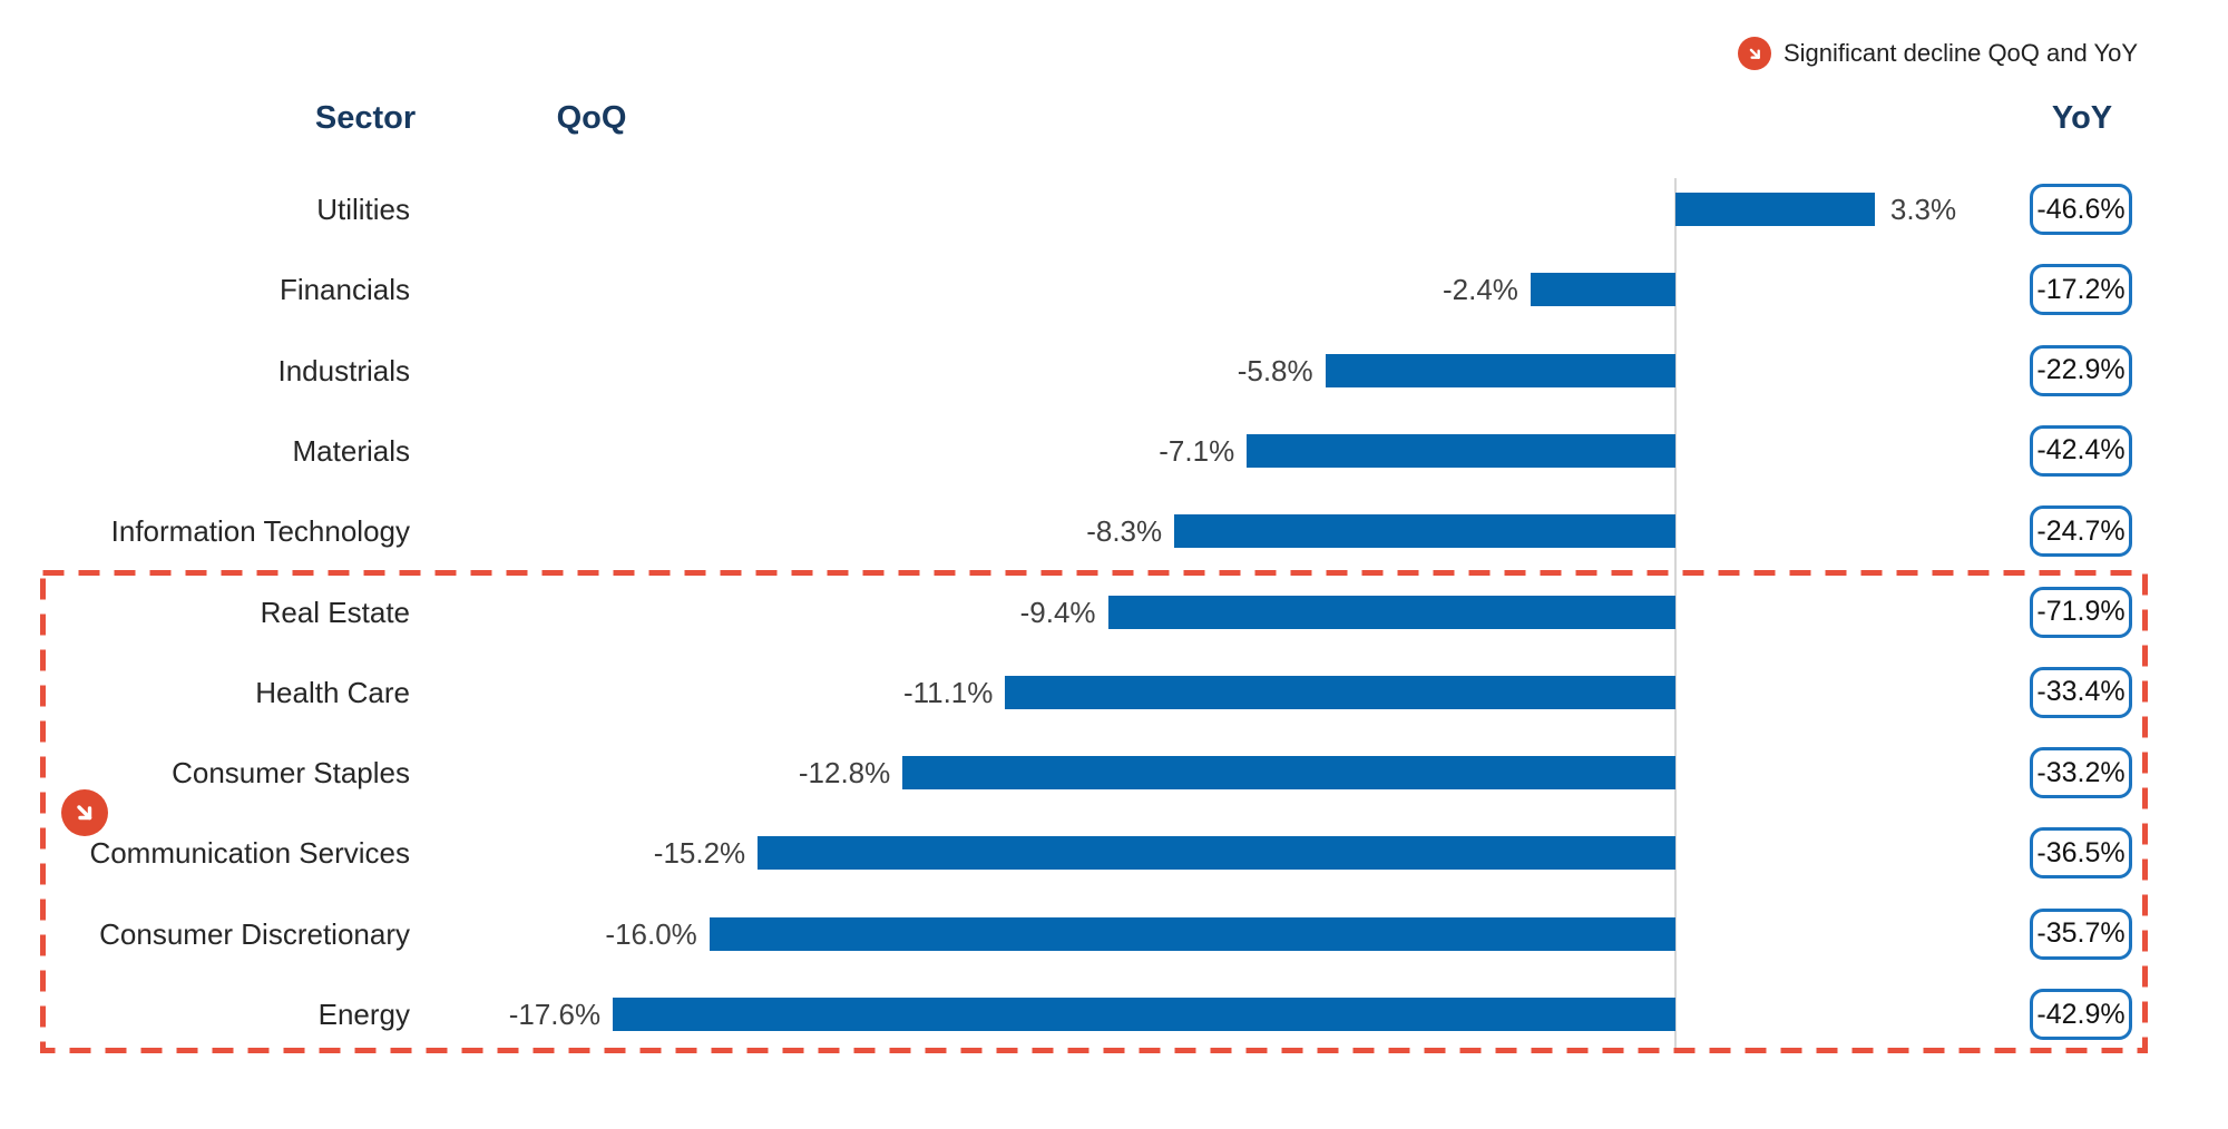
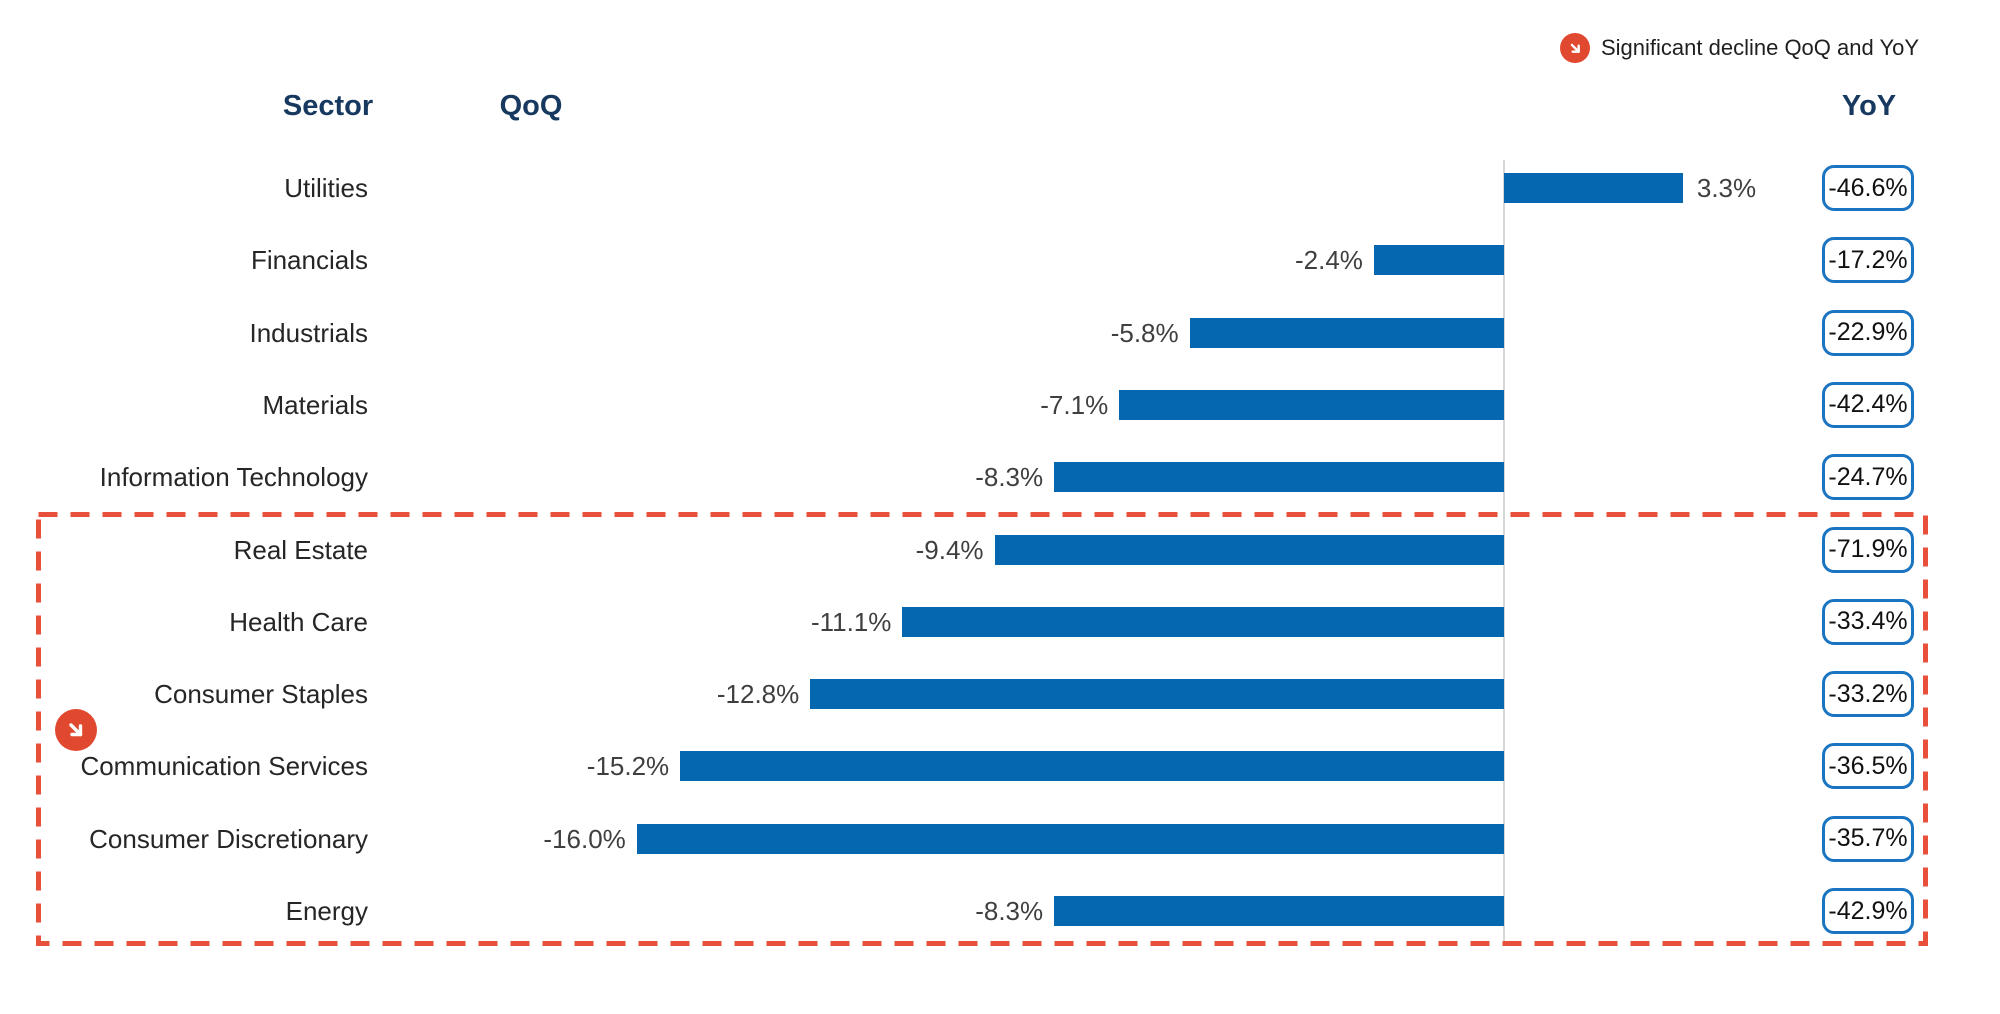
QoQ/Energy: -17.6% -> -8.3%
